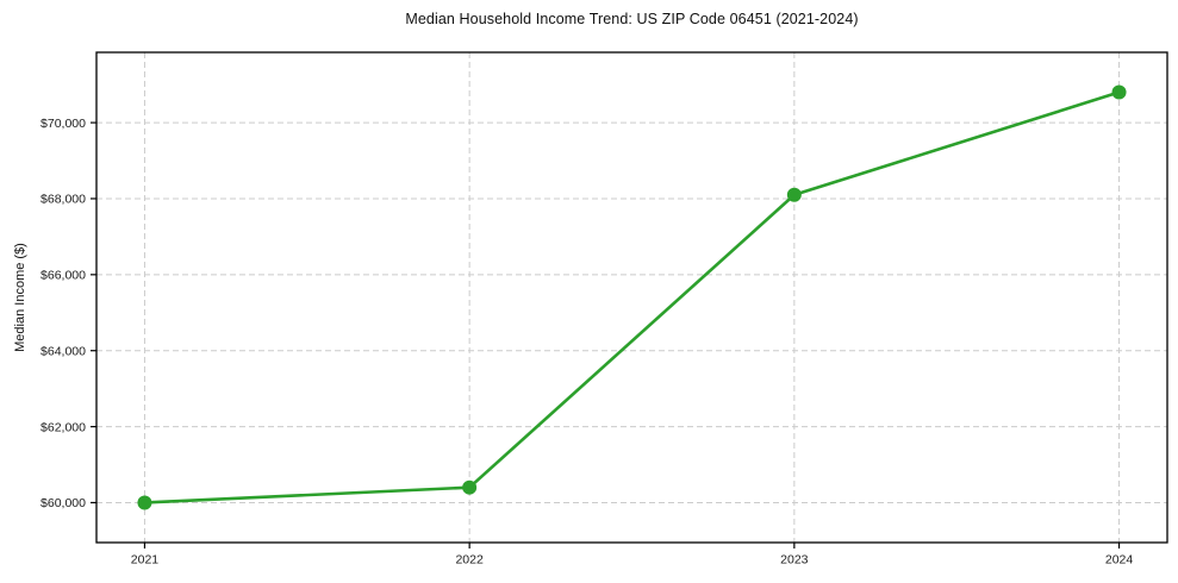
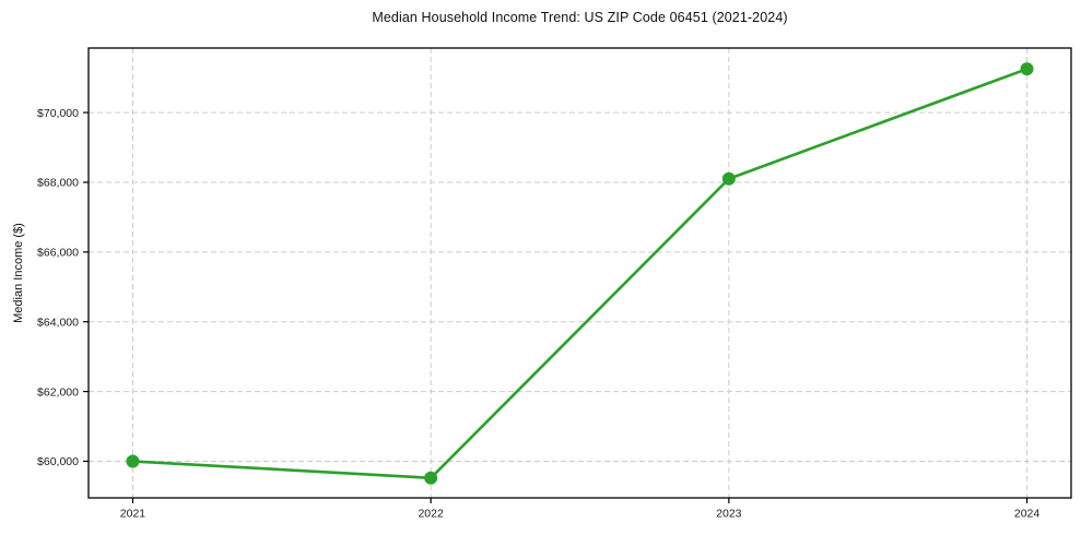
2022: $60400 -> $59500
2024: $70800 -> $71200
